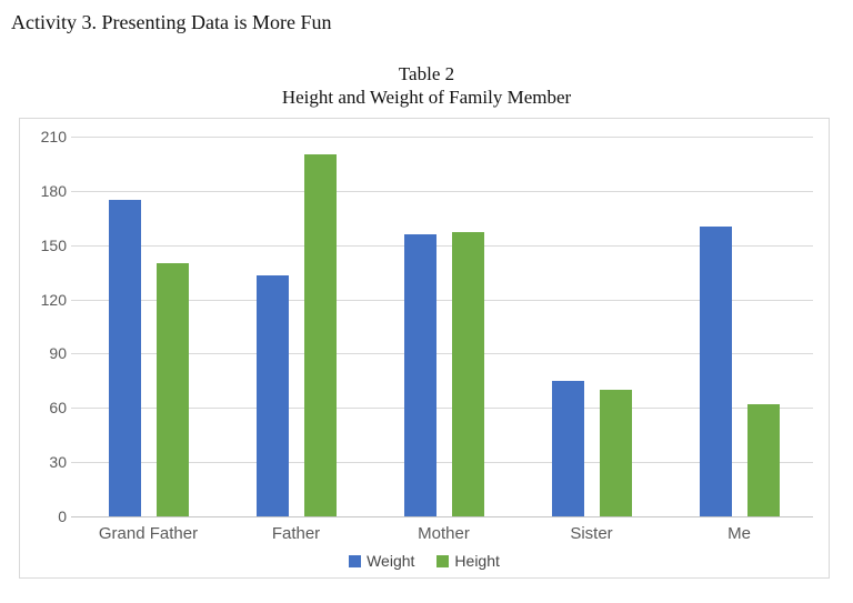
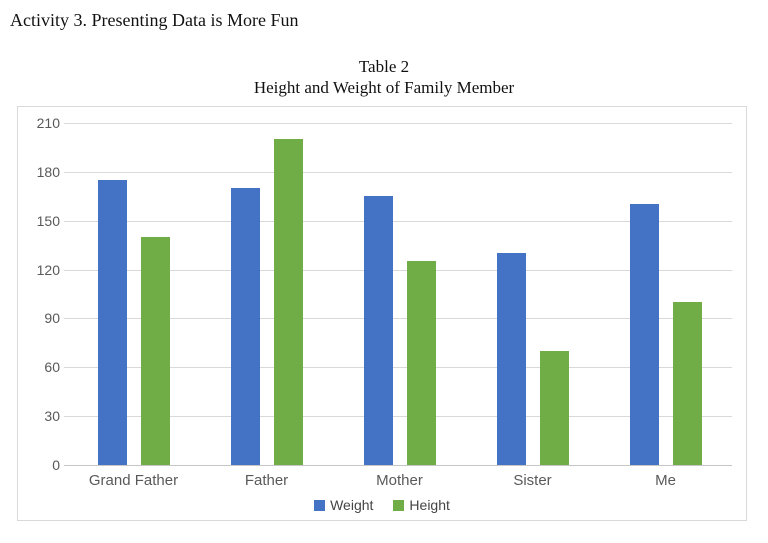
Weight/Father: 133 -> 170
Weight/Mother: 156 -> 165
Height/Mother: 157 -> 125
Weight/Sister: 75 -> 130
Height/Me: 62 -> 100
